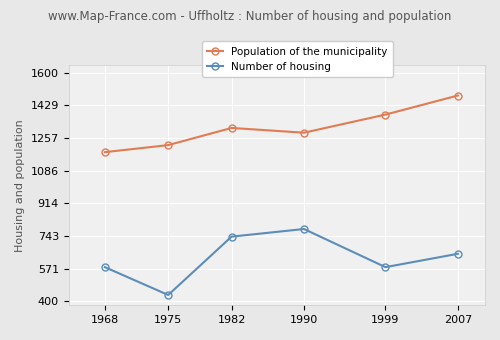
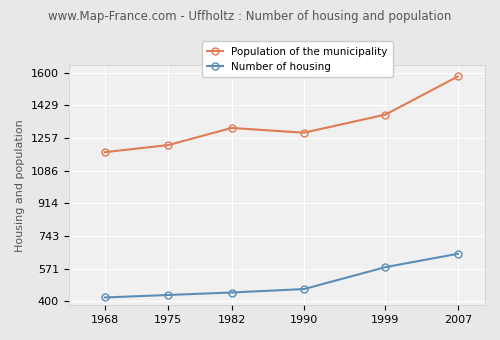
Number of housing/1968: 580 -> 420
Number of housing/1982: 740 -> 450
Number of housing/1990: 780 -> 460
Population of the municipality/2007: 1480 -> 1580
